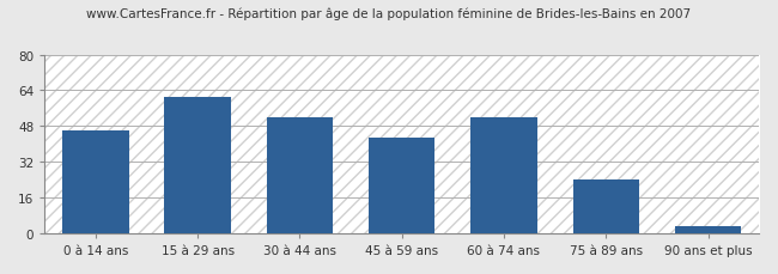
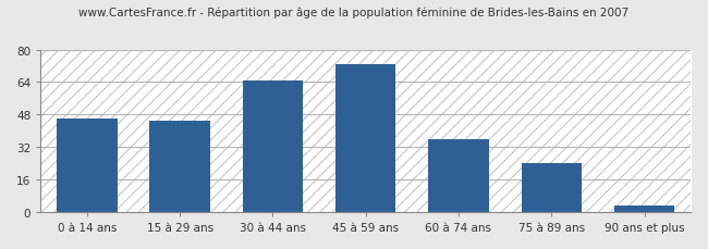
15 à 29 ans: 61 -> 45
30 à 44 ans: 52 -> 65
45 à 59 ans: 43 -> 73
60 à 74 ans: 52 -> 36
